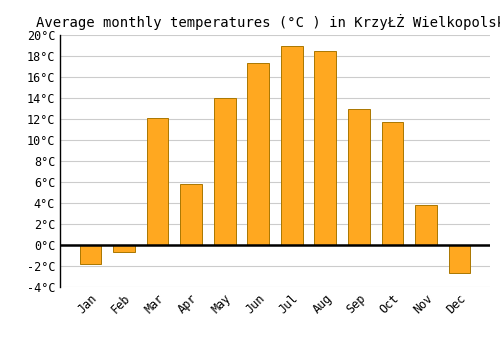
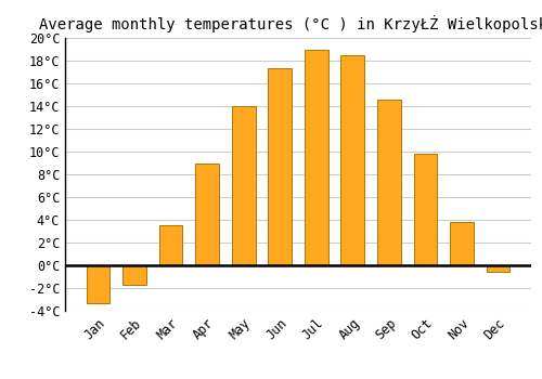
Jan: -1.8°C -> -3.3°C
Feb: -0.7°C -> -1.7°C
Mar: 12.1°C -> 3.5°C
Apr: 5.8°C -> 9.0°C
Sep: 13.0°C -> 14.6°C
Oct: 11.7°C -> 9.8°C
Dec: -2.7°C -> -0.6°C
